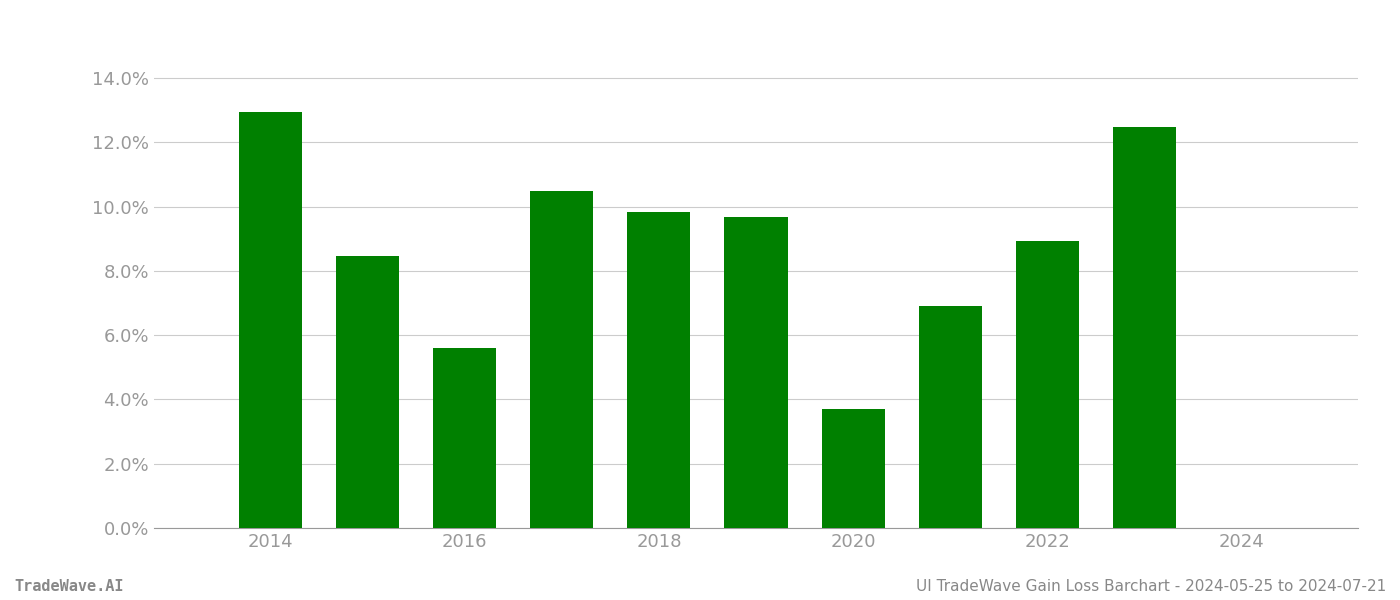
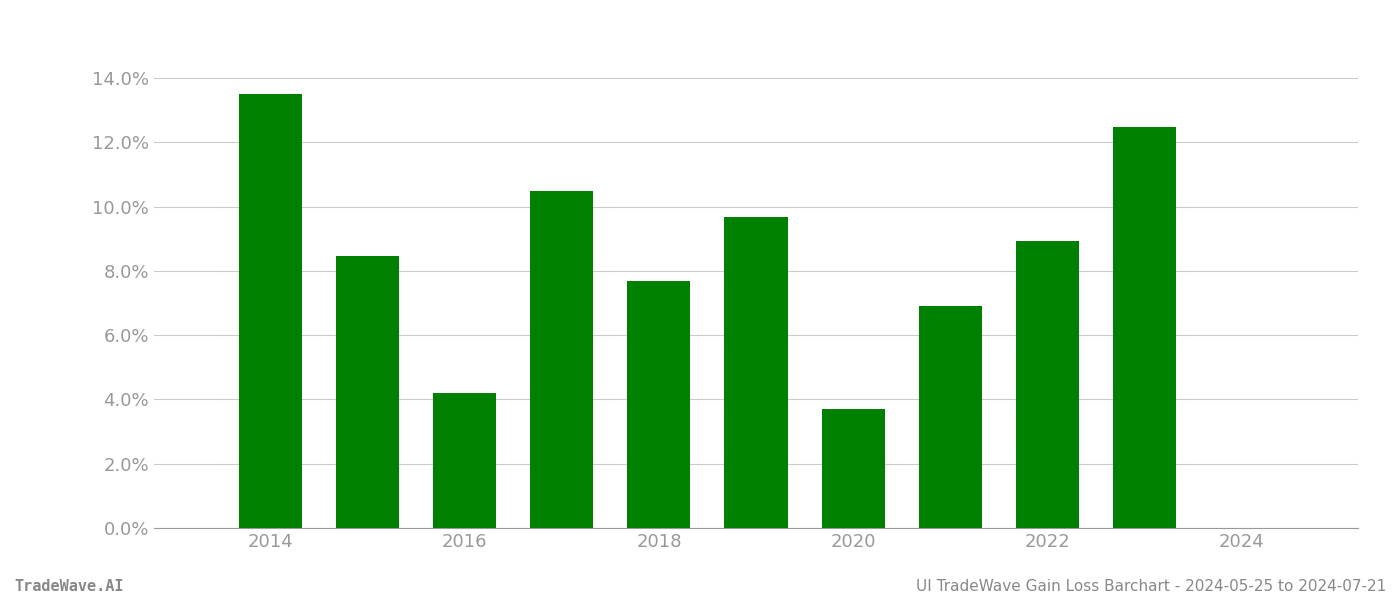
2014: 12.95% -> 13.50%
2016: 5.60% -> 4.20%
2018: 9.85% -> 7.68%
